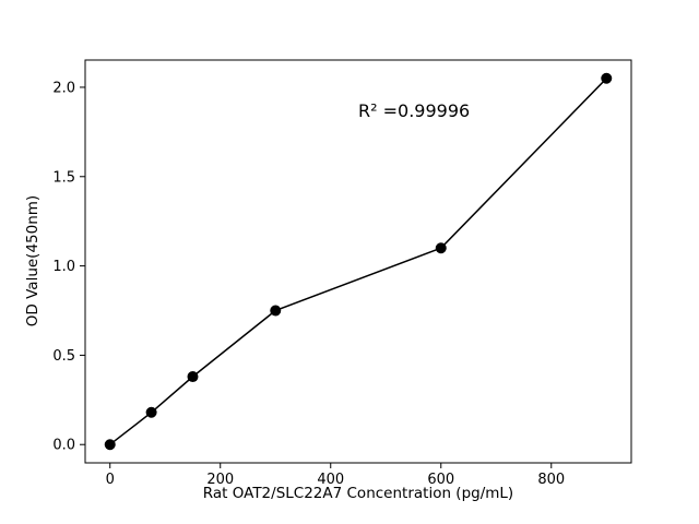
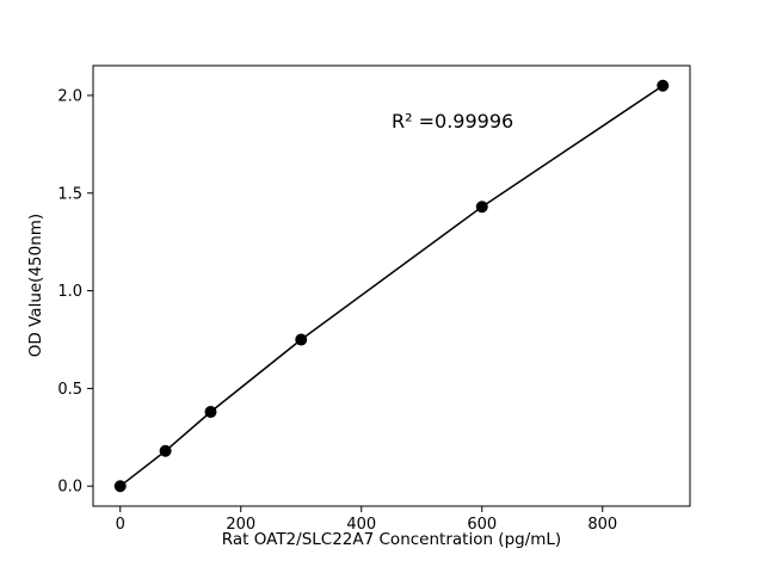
600: 1.10 -> 1.43
